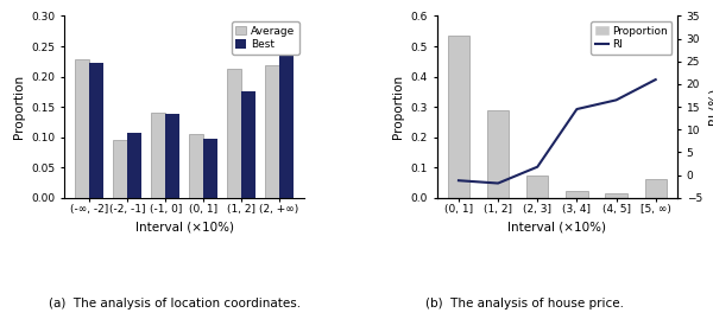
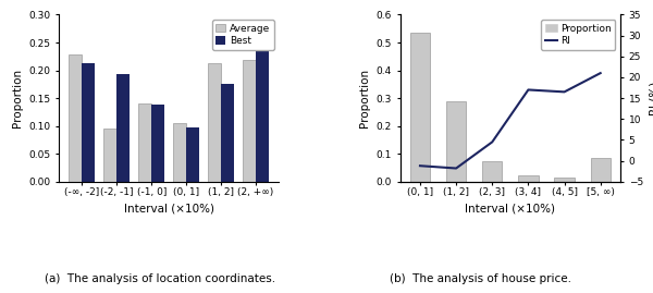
Best/(-∞, -2]: 0.222 -> 0.212
Best/(-2, -1]: 0.108 -> 0.194
RI/(2, 3]: 1.8 -> 4.5
RI/(3, 4]: 14.5 -> 17.0
Proportion/[5, ∞): 0.060 -> 0.085
